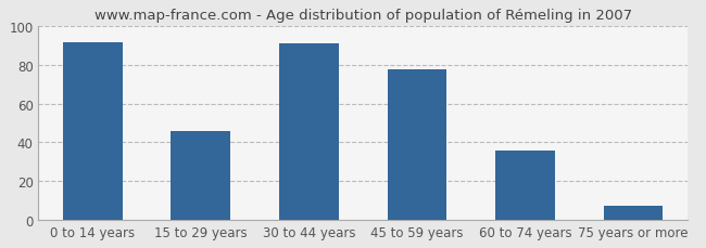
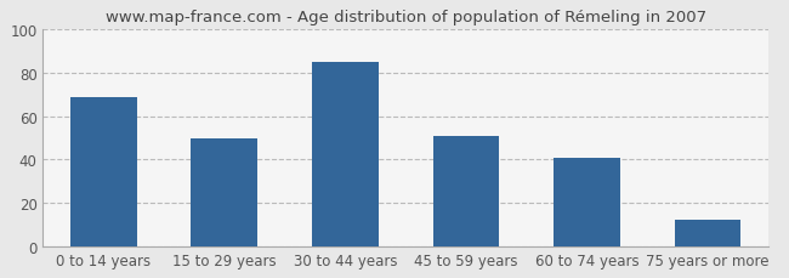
0 to 14 years: 92 -> 69
15 to 29 years: 46 -> 50
30 to 44 years: 91 -> 85
45 to 59 years: 78 -> 51
60 to 74 years: 36 -> 41
75 years or more: 7 -> 12
